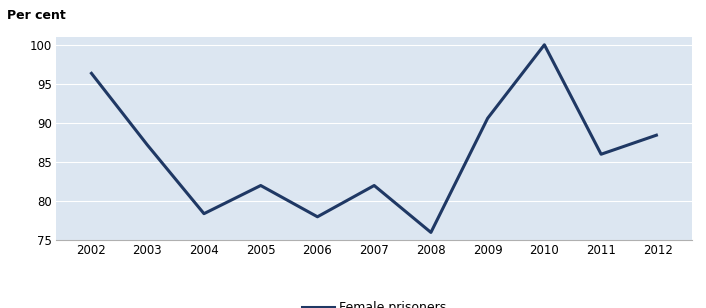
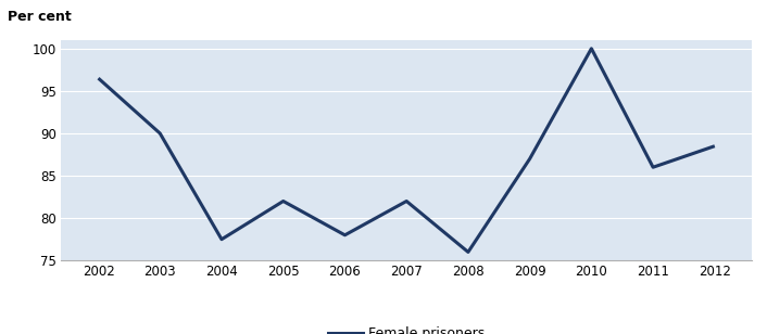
2003: 87.2 -> 90.0
2004: 78.4 -> 77.5
2009: 90.6 -> 87.0
